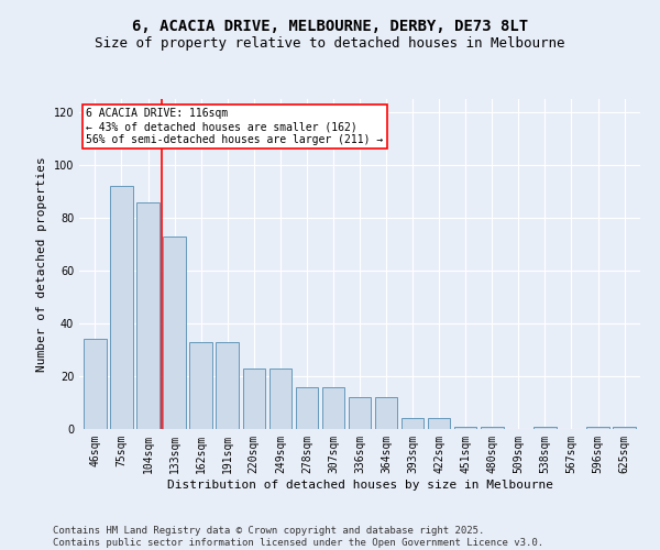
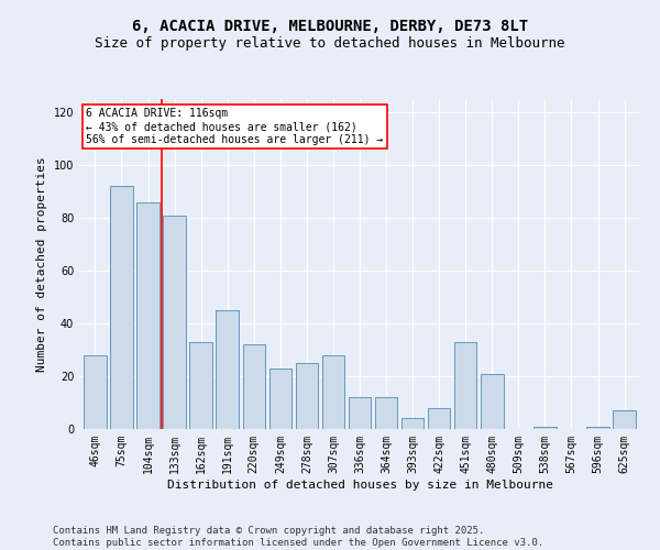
46sqm: 34 -> 28
133sqm: 73 -> 81
191sqm: 33 -> 45
220sqm: 23 -> 32
278sqm: 16 -> 25
307sqm: 16 -> 28
422sqm: 4 -> 8
451sqm: 1 -> 33
480sqm: 1 -> 21
625sqm: 1 -> 7
